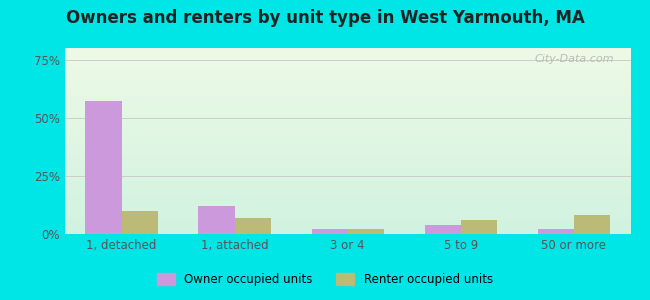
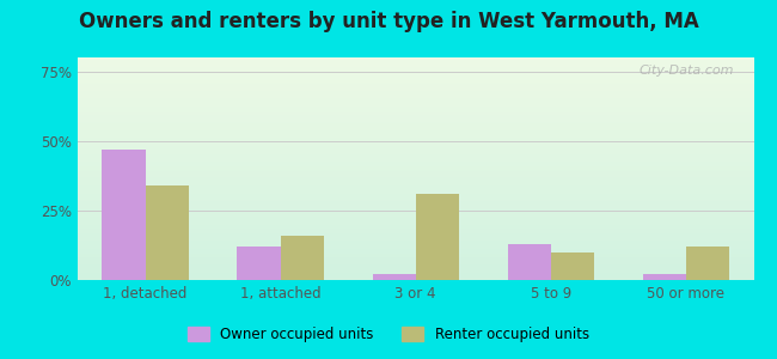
Owner occupied units/1, detached: 57% -> 47%
Renter occupied units/1, detached: 10% -> 34%
Renter occupied units/1, attached: 7% -> 16%
Renter occupied units/3 or 4: 2% -> 31%
Owner occupied units/5 to 9: 4% -> 13%
Renter occupied units/5 to 9: 6% -> 10%
Renter occupied units/50 or more: 8% -> 12%
